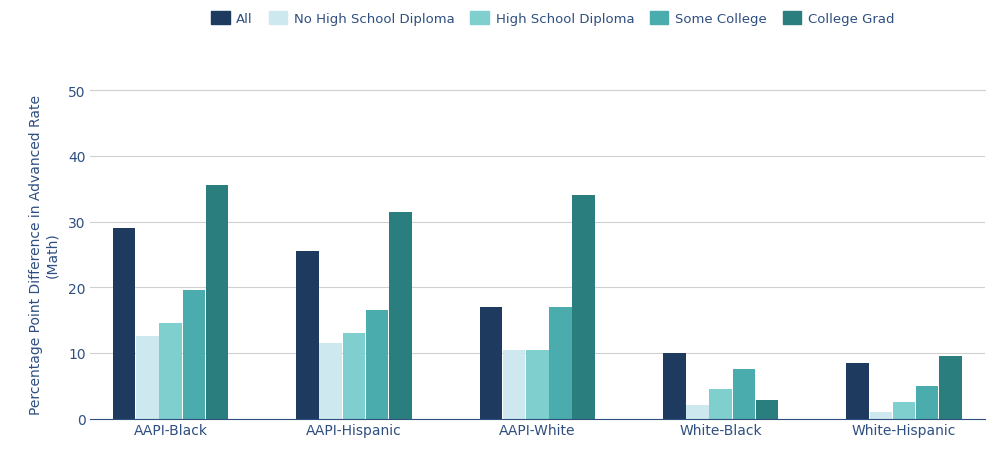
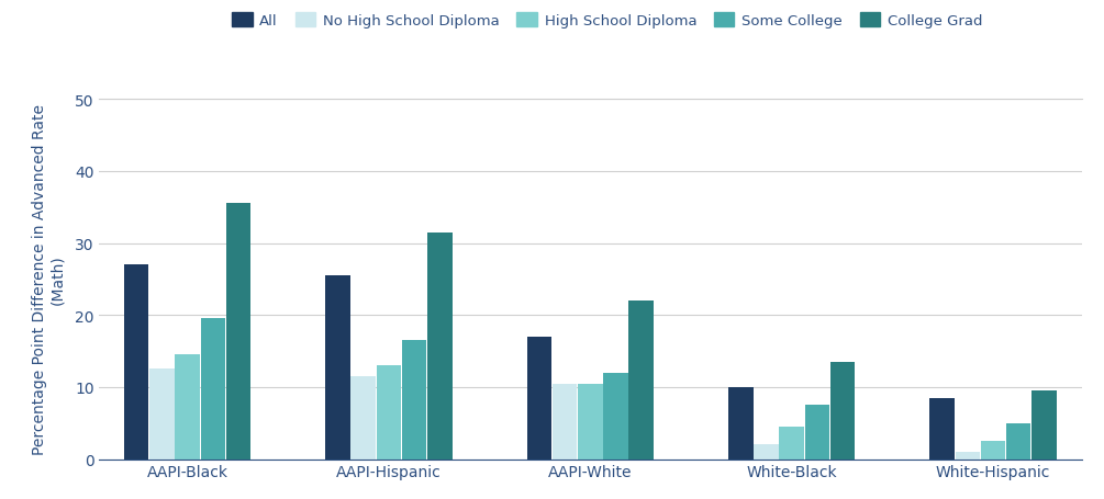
All/AAPI-Black: 29.0 -> 27.0
Some College/AAPI-White: 17.0 -> 12.0
College Grad/AAPI-White: 34.0 -> 22.0
College Grad/White-Black: 2.8 -> 13.5
